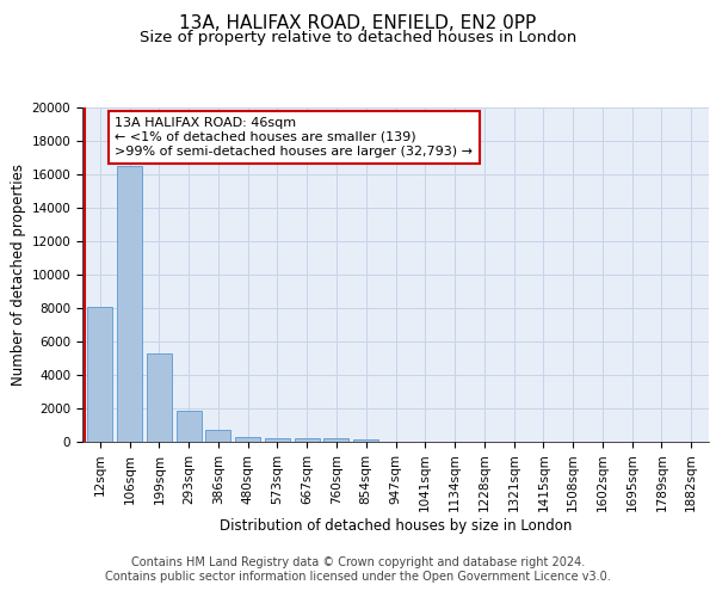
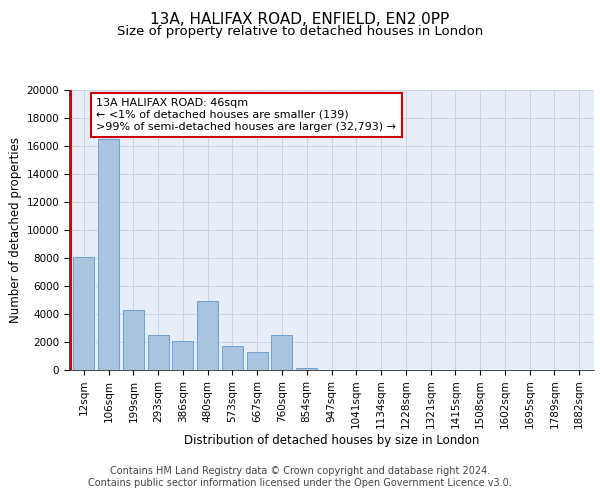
199sqm: 5300 -> 4300
293sqm: 1800 -> 2500
386sqm: 700 -> 2100
480sqm: 300 -> 4900
573sqm: 200 -> 1700
667sqm: 200 -> 1300
760sqm: 200 -> 2500
